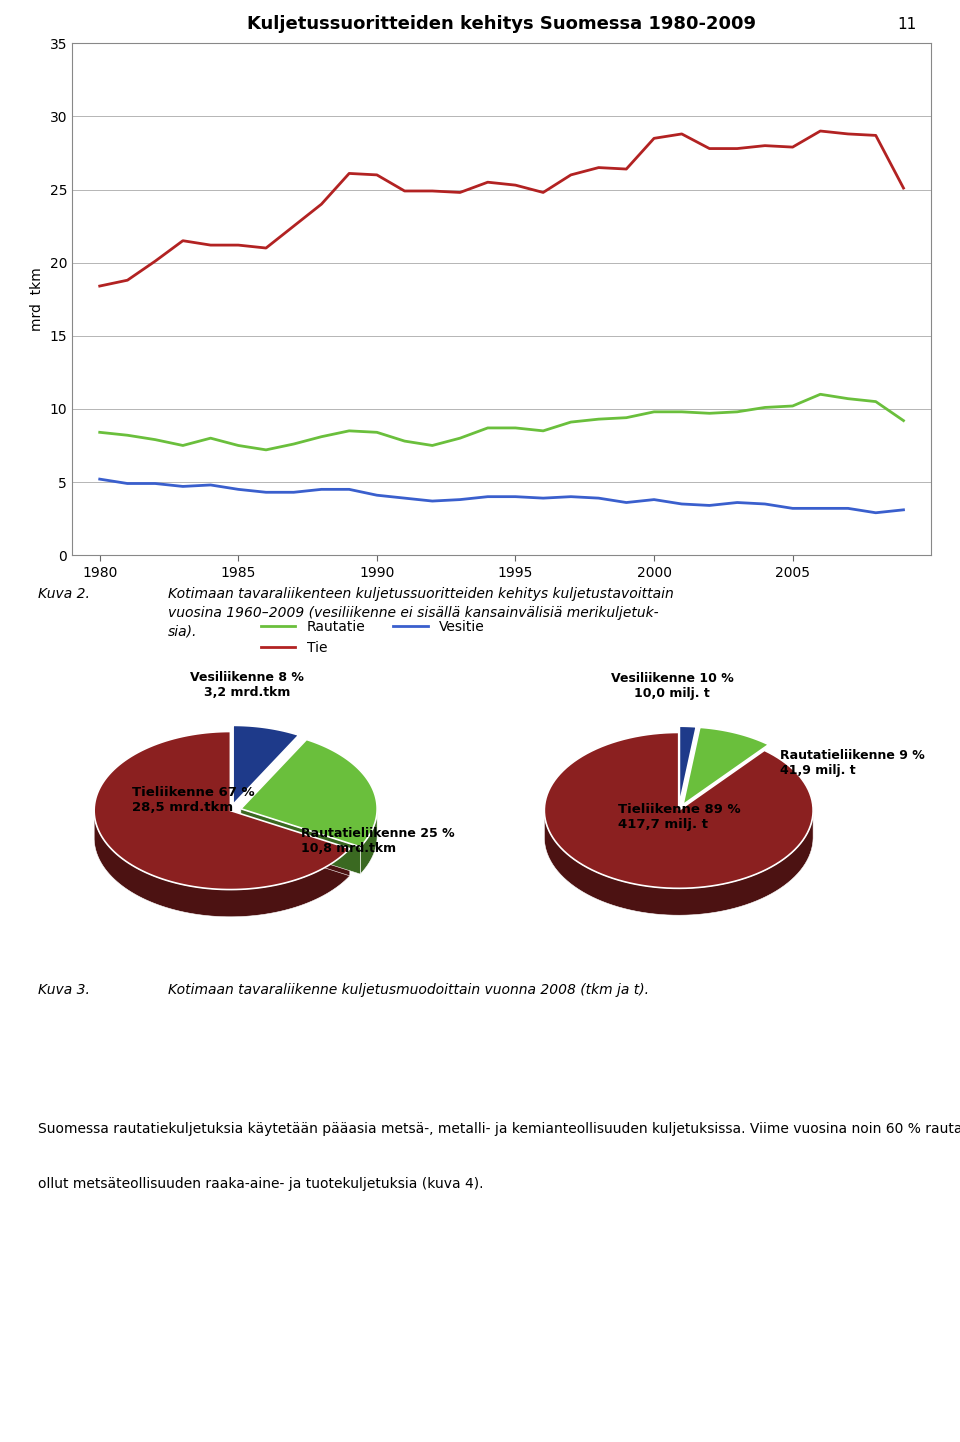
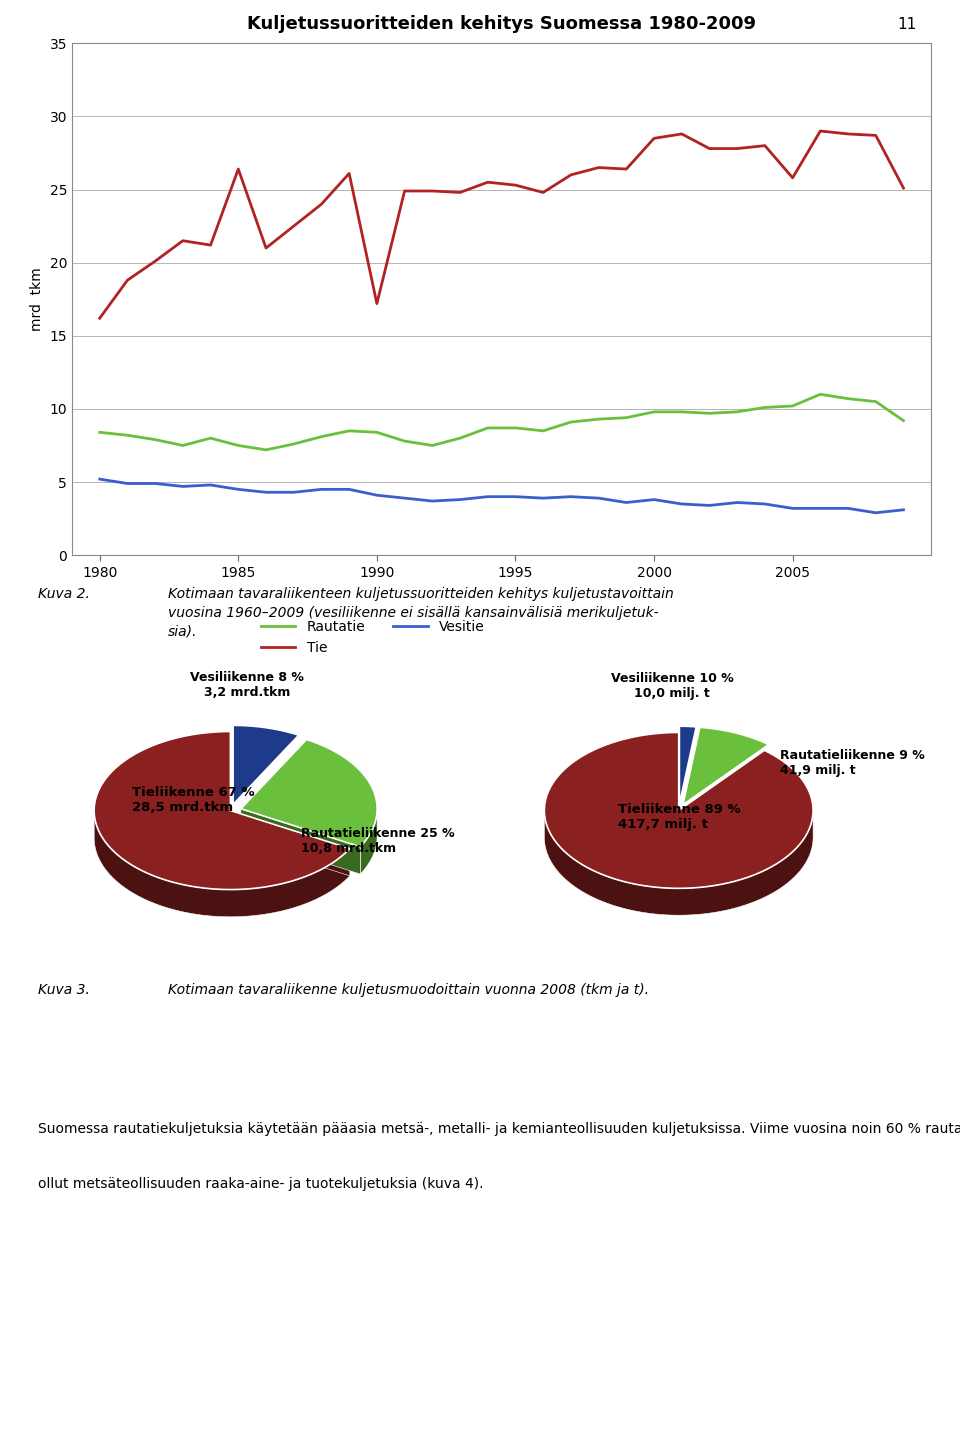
Tie/1980: 18.4 -> 16.2
Tie/1985: 21.2 -> 26.4
Tie/1990: 26.0 -> 17.2
Tie/2005: 27.9 -> 25.8
